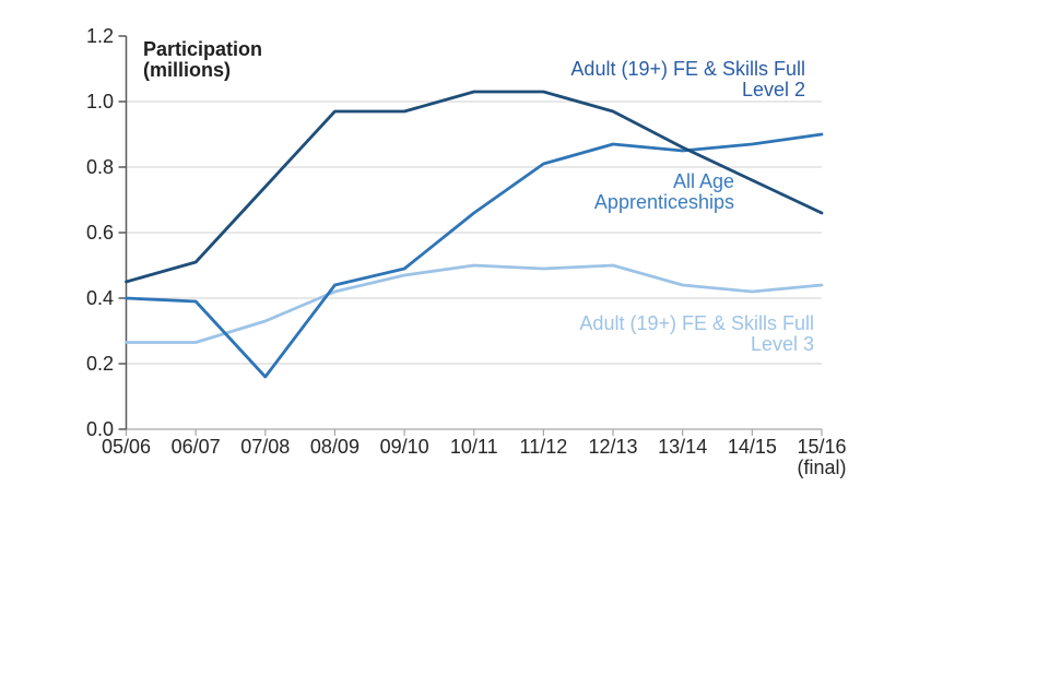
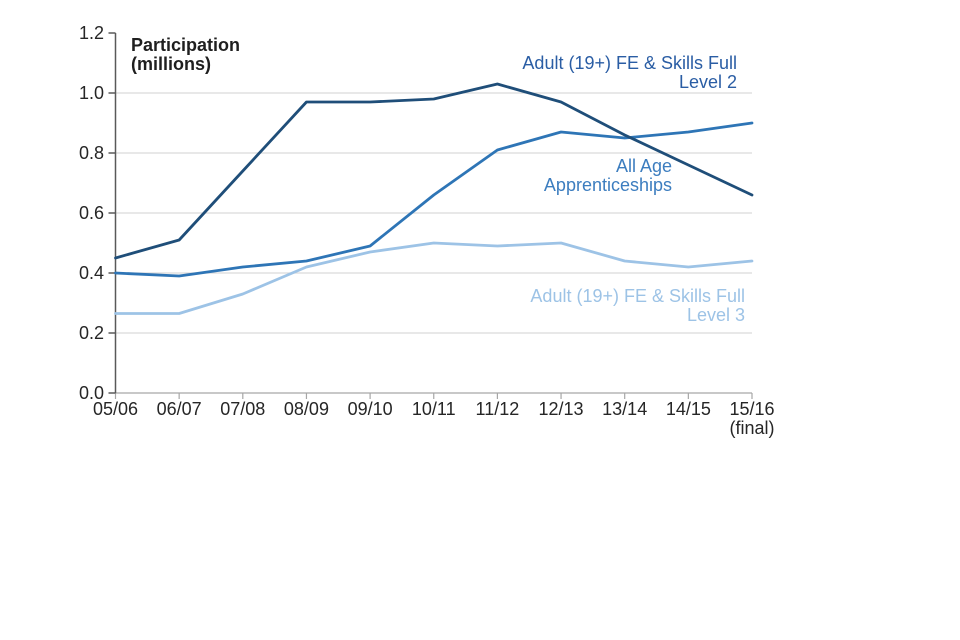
All Age Apprenticeships/07/08: 0.16 -> 0.42
Adult (19+) FE & Skills Full Level 2/10/11: 1.03 -> 0.98
